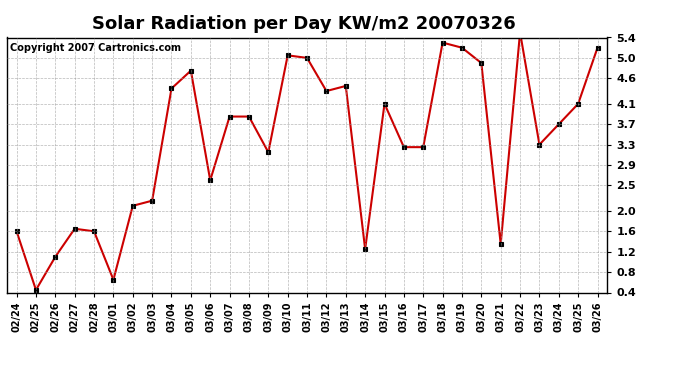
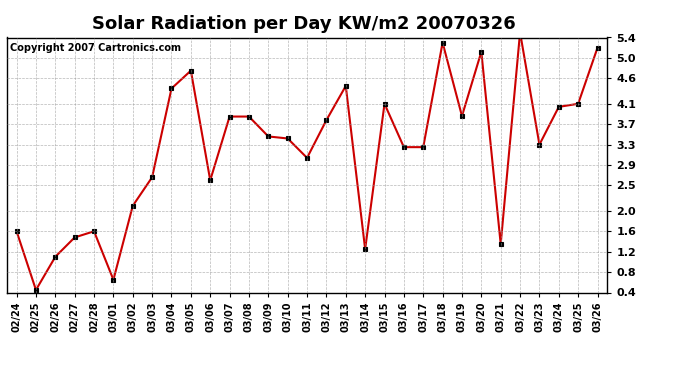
02/27: 1.65 -> 1.48
03/03: 2.20 -> 2.66
03/09: 3.15 -> 3.46
03/10: 5.05 -> 3.42
03/11: 5.00 -> 3.04
03/12: 4.35 -> 3.78
03/19: 5.20 -> 3.86
03/20: 4.90 -> 5.12
03/24: 3.70 -> 4.04
